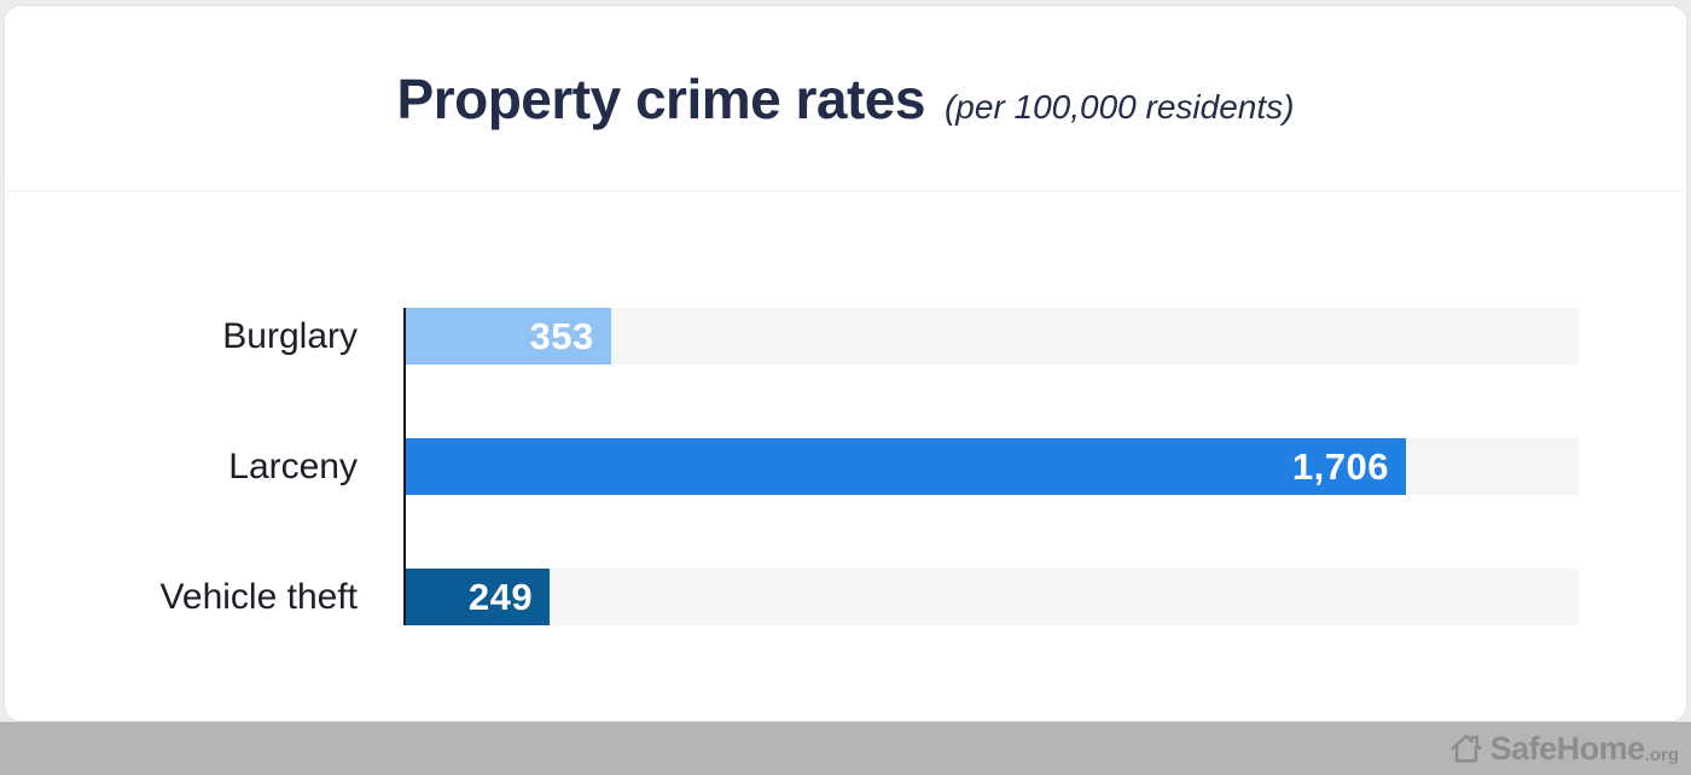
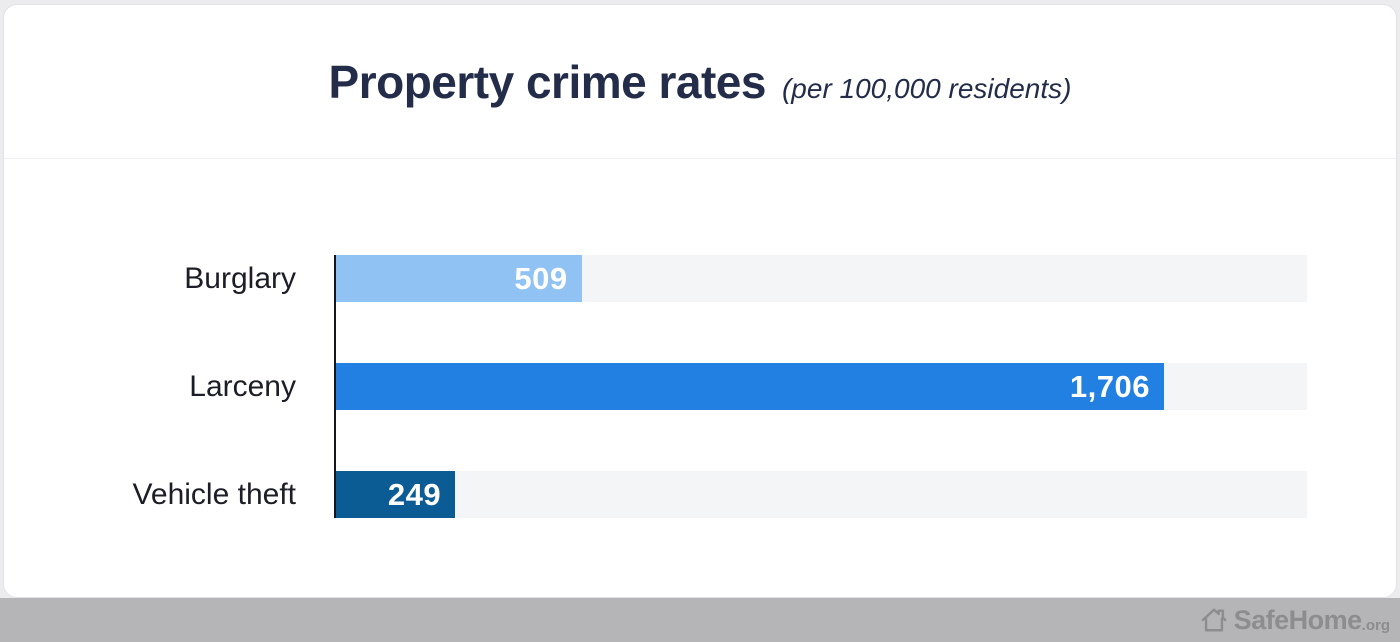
Burglary: 353 -> 509
